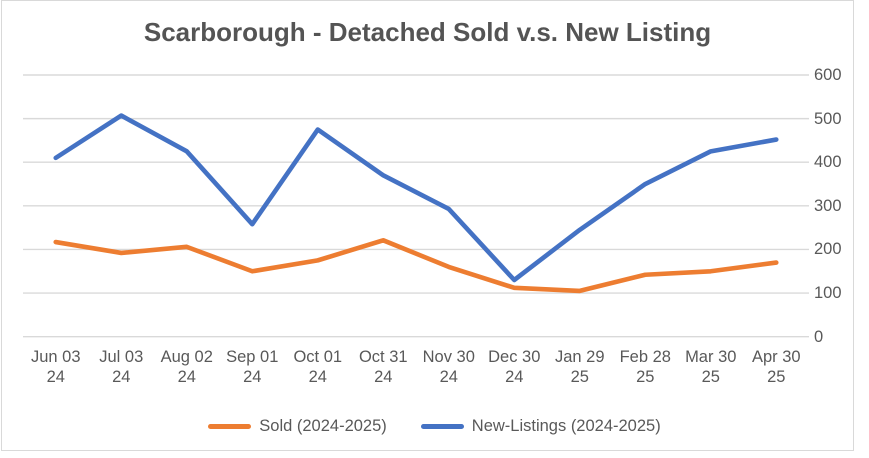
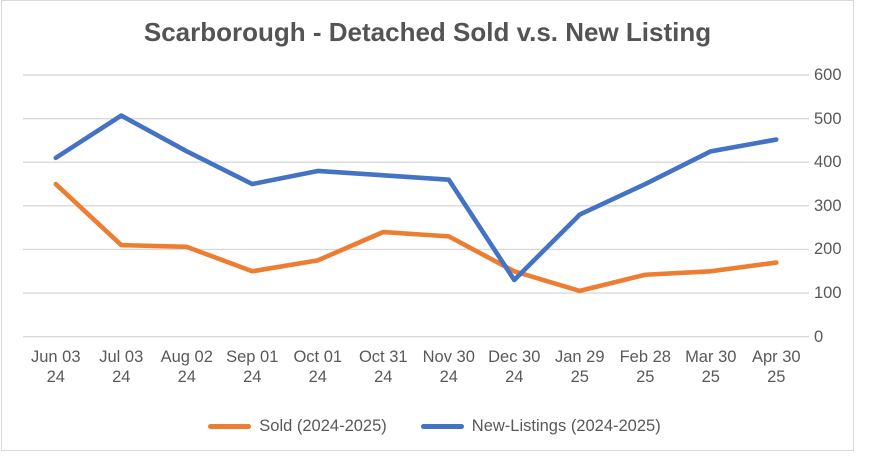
Sold (2024-2025)/Jun 03 24: 220 -> 350
Sold (2024-2025)/Jul 03 24: 190 -> 210
New-Listings (2024-2025)/Sep 01 24: 260 -> 350
New-Listings (2024-2025)/Oct 01 24: 480 -> 380
Sold (2024-2025)/Oct 31 24: 220 -> 240
Sold (2024-2025)/Nov 30 24: 160 -> 230
New-Listings (2024-2025)/Nov 30 24: 290 -> 360
Sold (2024-2025)/Dec 30 24: 110 -> 150
New-Listings (2024-2025)/Jan 29 25: 240 -> 280
